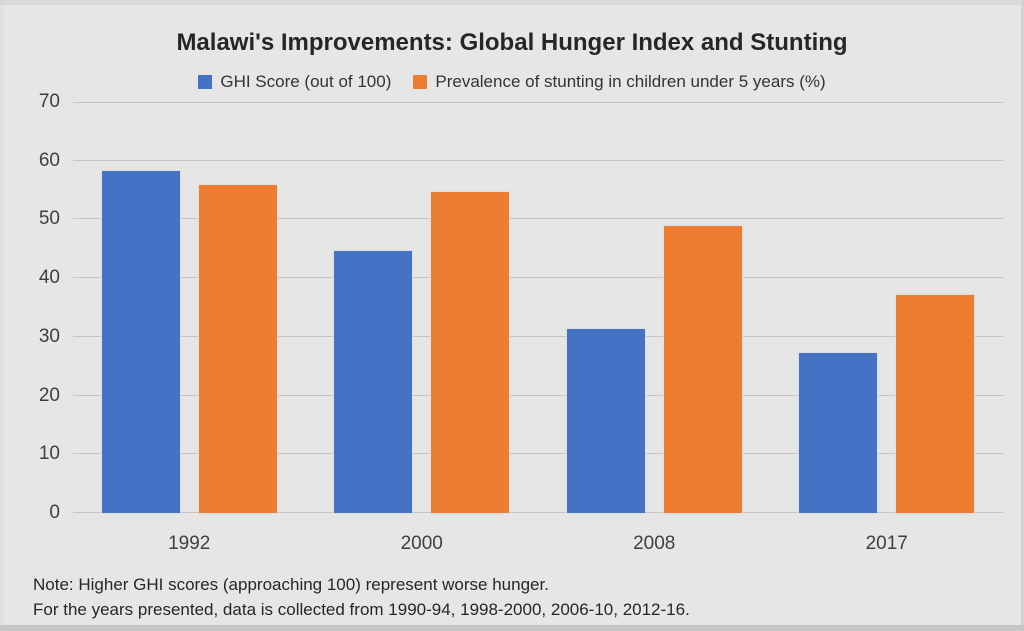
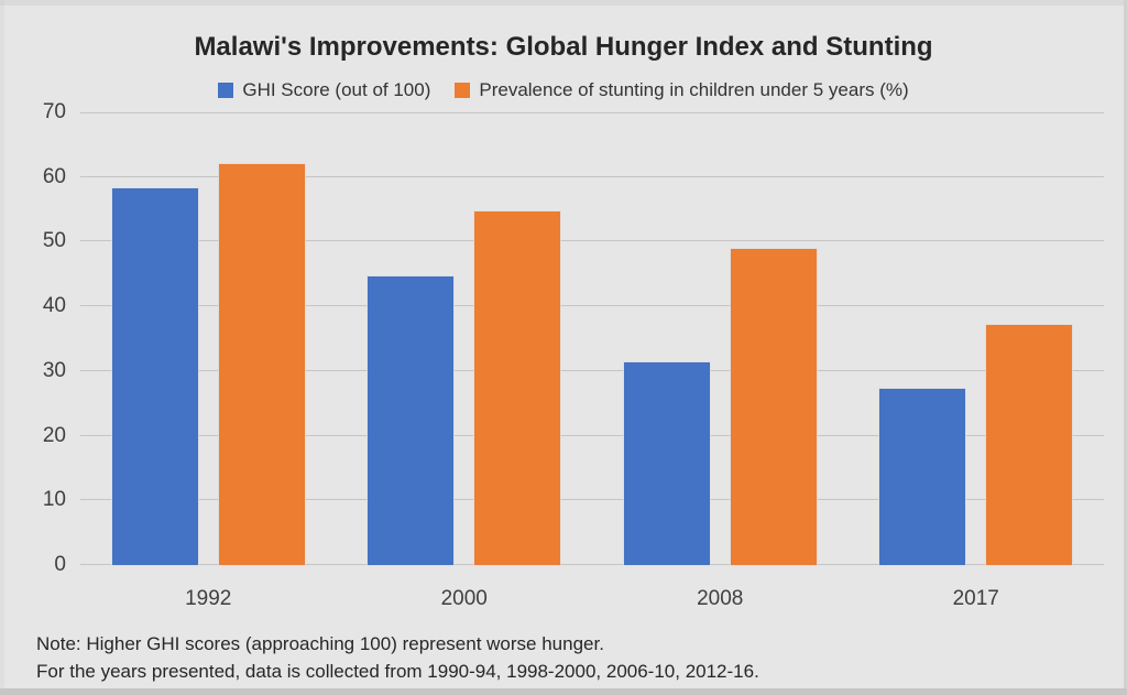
Prevalence of stunting in children under 5 years (%)/1992: 56 -> 62
